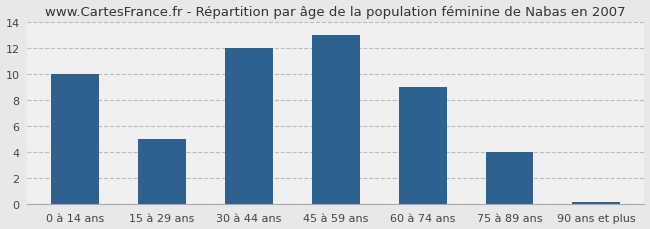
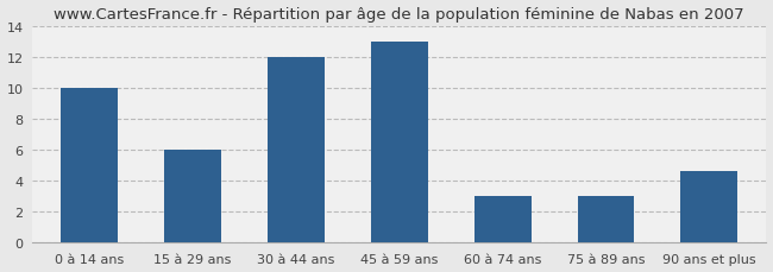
15 à 29 ans: 5.0 -> 6.0
60 à 74 ans: 9.0 -> 3.0
75 à 89 ans: 4.0 -> 3.0
90 ans et plus: 0.1 -> 4.6
